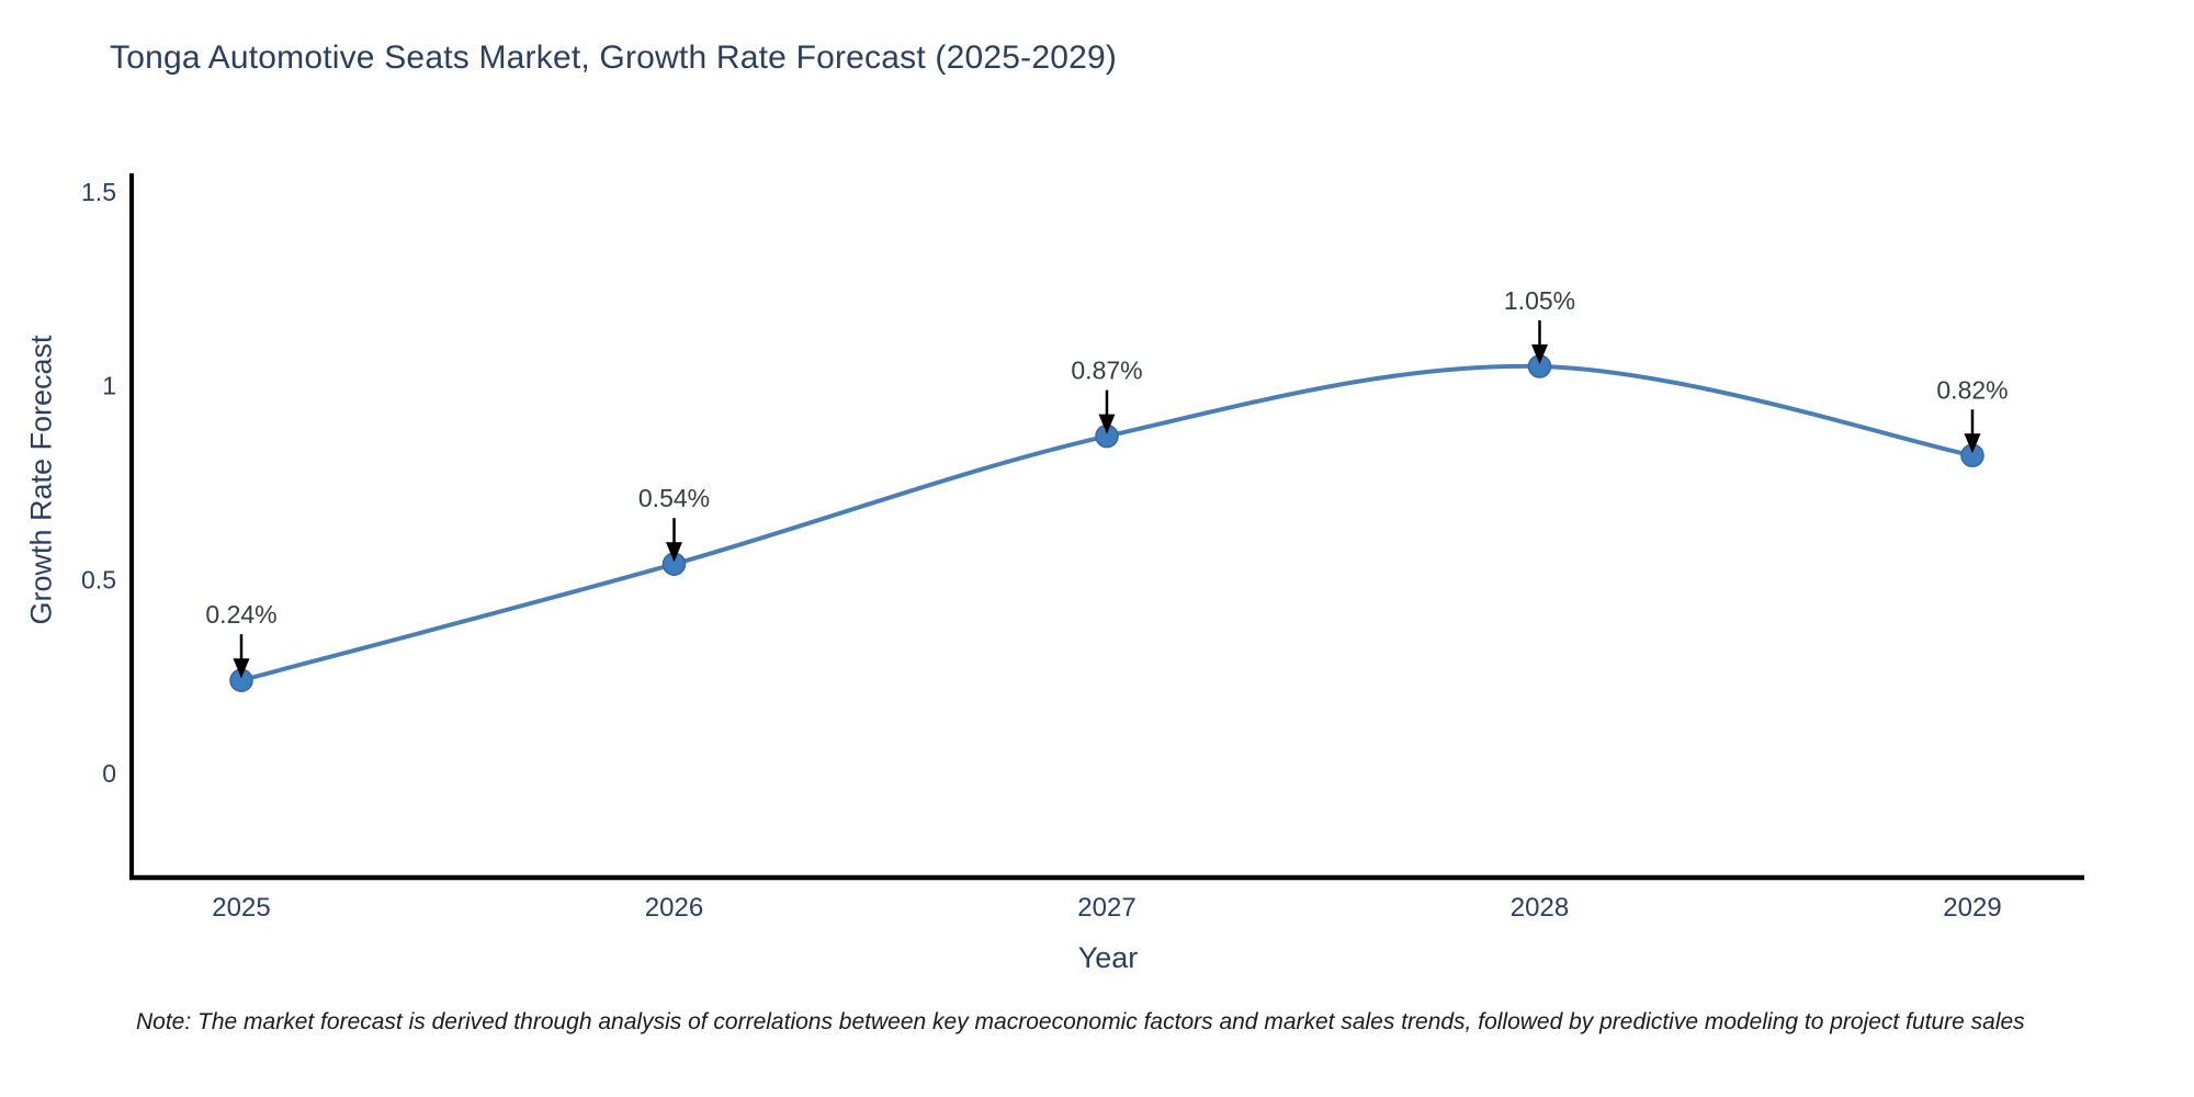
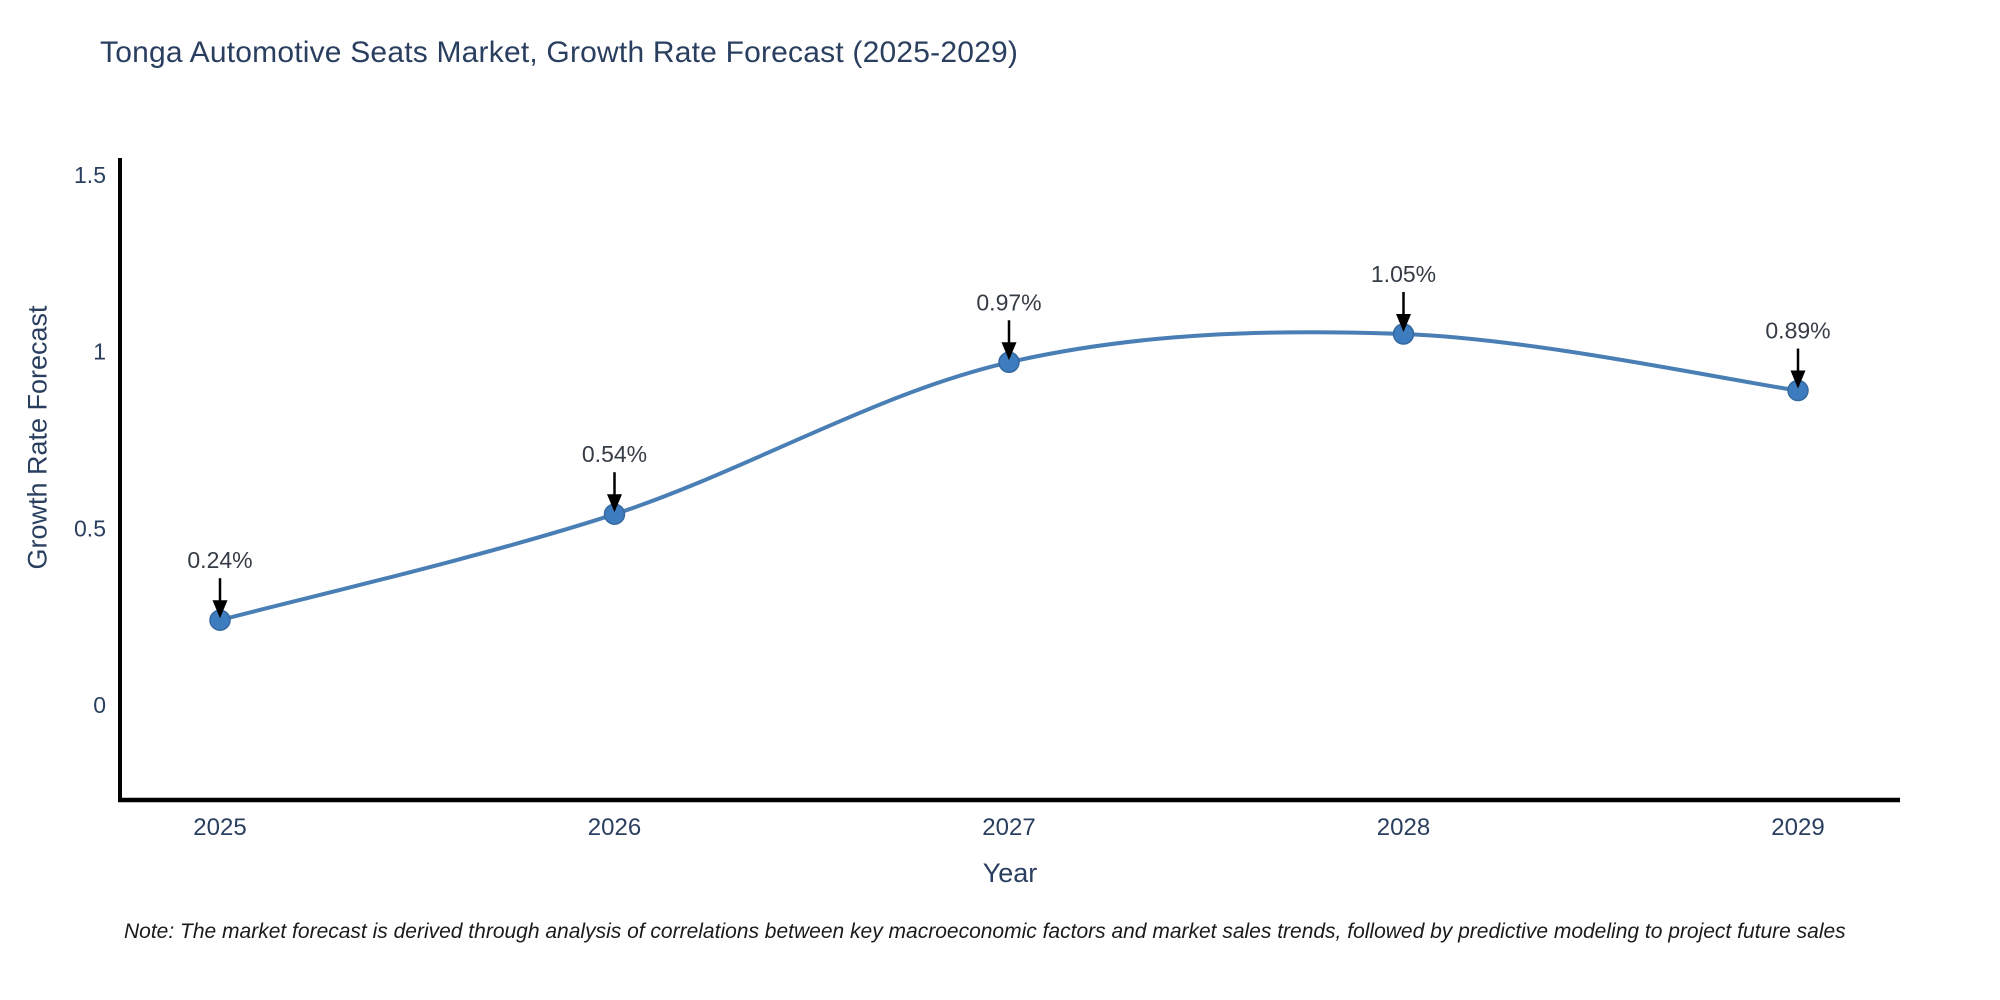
2027: 0.87% -> 0.97%
2029: 0.82% -> 0.89%
